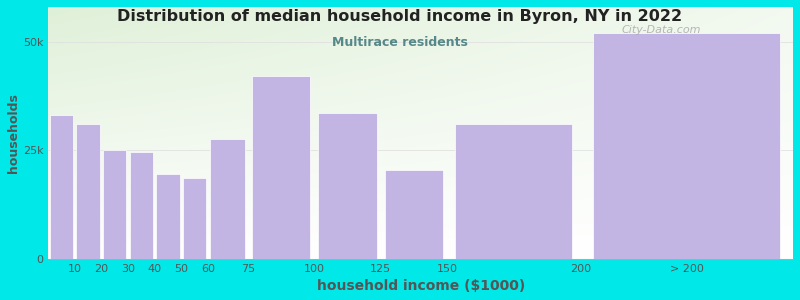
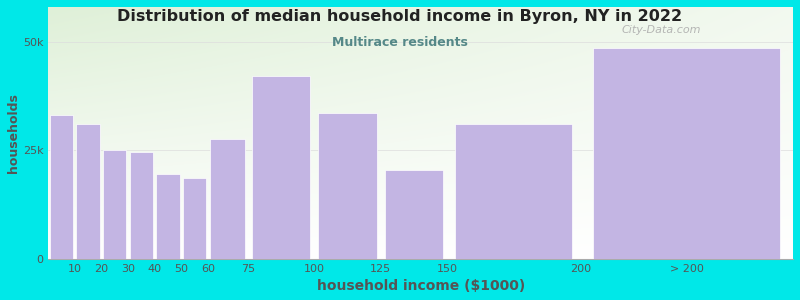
> 200: 52.0k -> 48.5k
